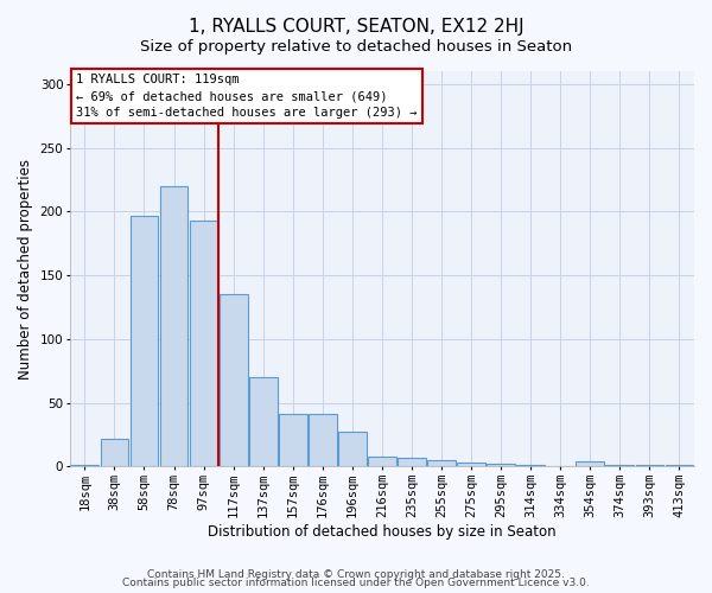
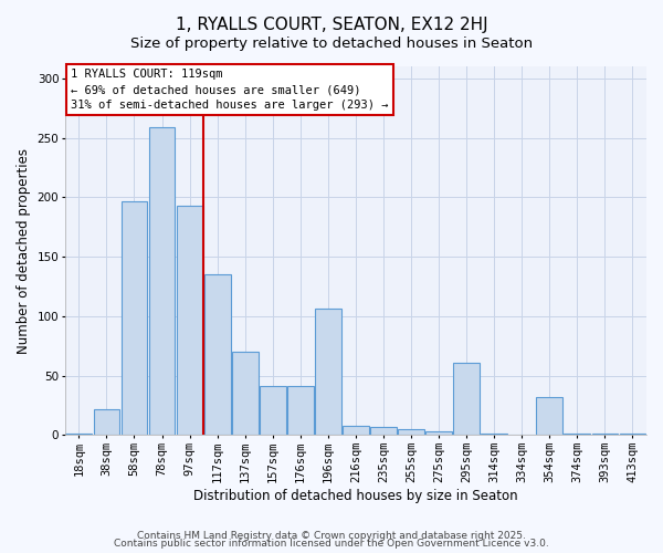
78sqm: 220 -> 259
196sqm: 27 -> 106
295sqm: 2 -> 61
354sqm: 4 -> 32
